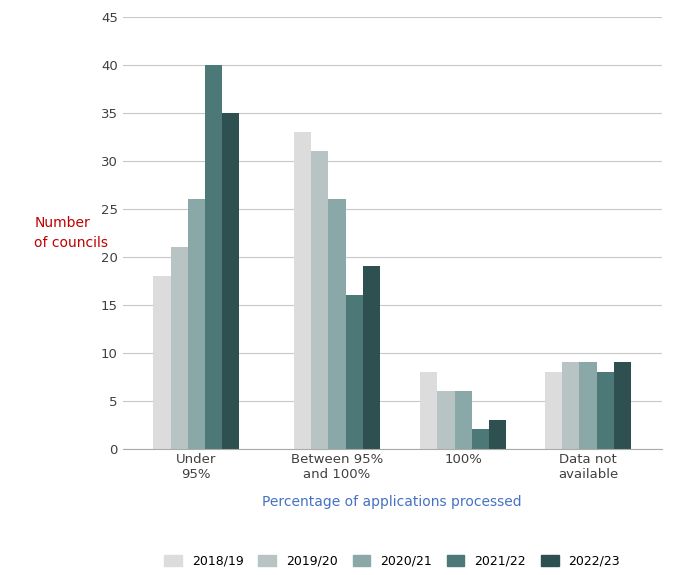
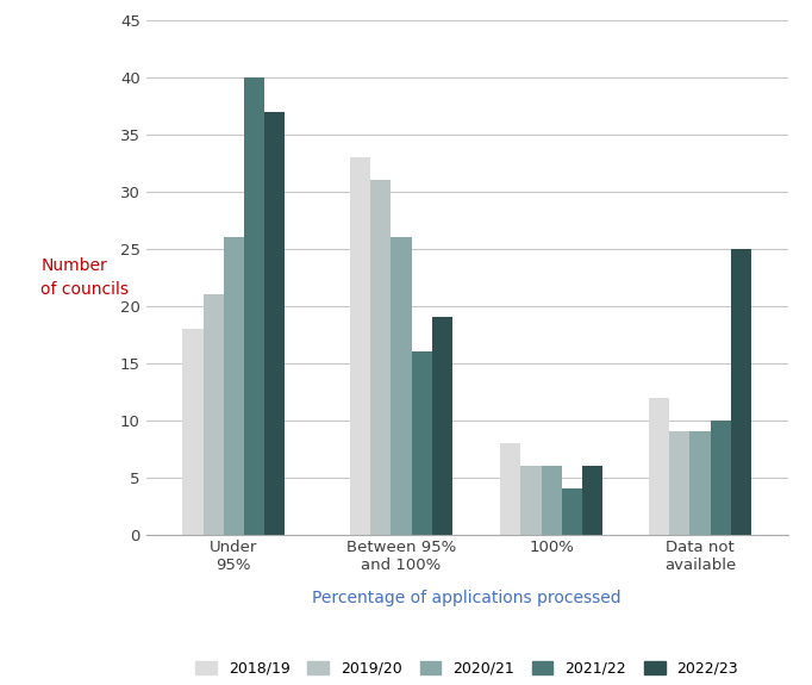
2022/23/Under 95%: 35 -> 37
2021/22/100%: 2 -> 4
2022/23/100%: 3 -> 6
2018/19/Data not available: 8 -> 12
2021/22/Data not available: 8 -> 10
2022/23/Data not available: 9 -> 25
